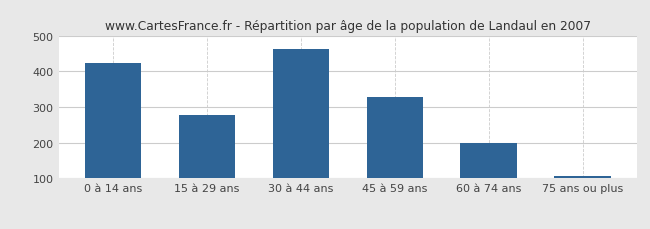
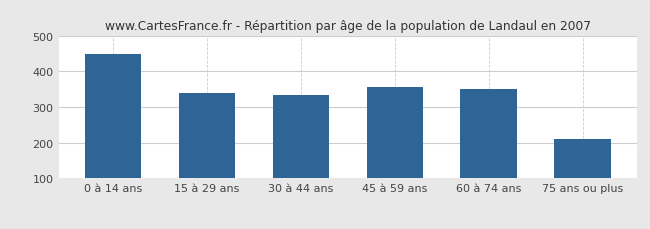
0 à 14 ans: 425 -> 450
15 à 29 ans: 278 -> 340
30 à 44 ans: 463 -> 335
45 à 59 ans: 328 -> 355
60 à 74 ans: 200 -> 350
75 ans ou plus: 106 -> 210
